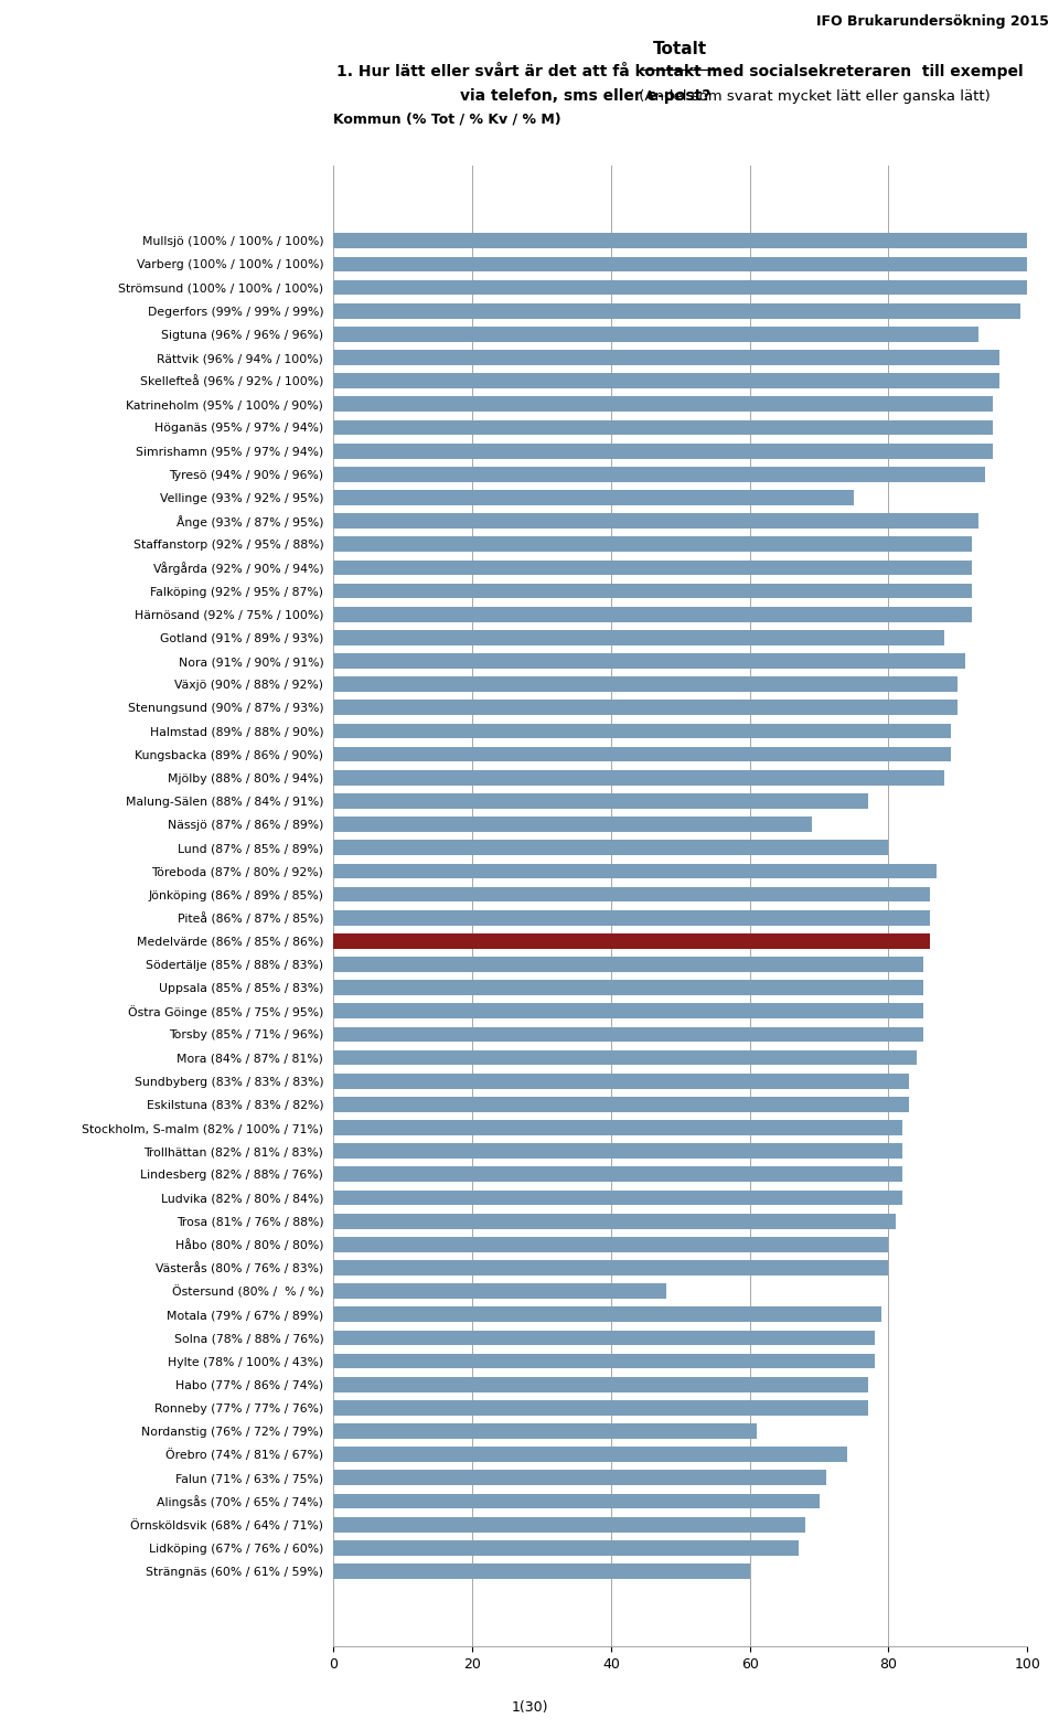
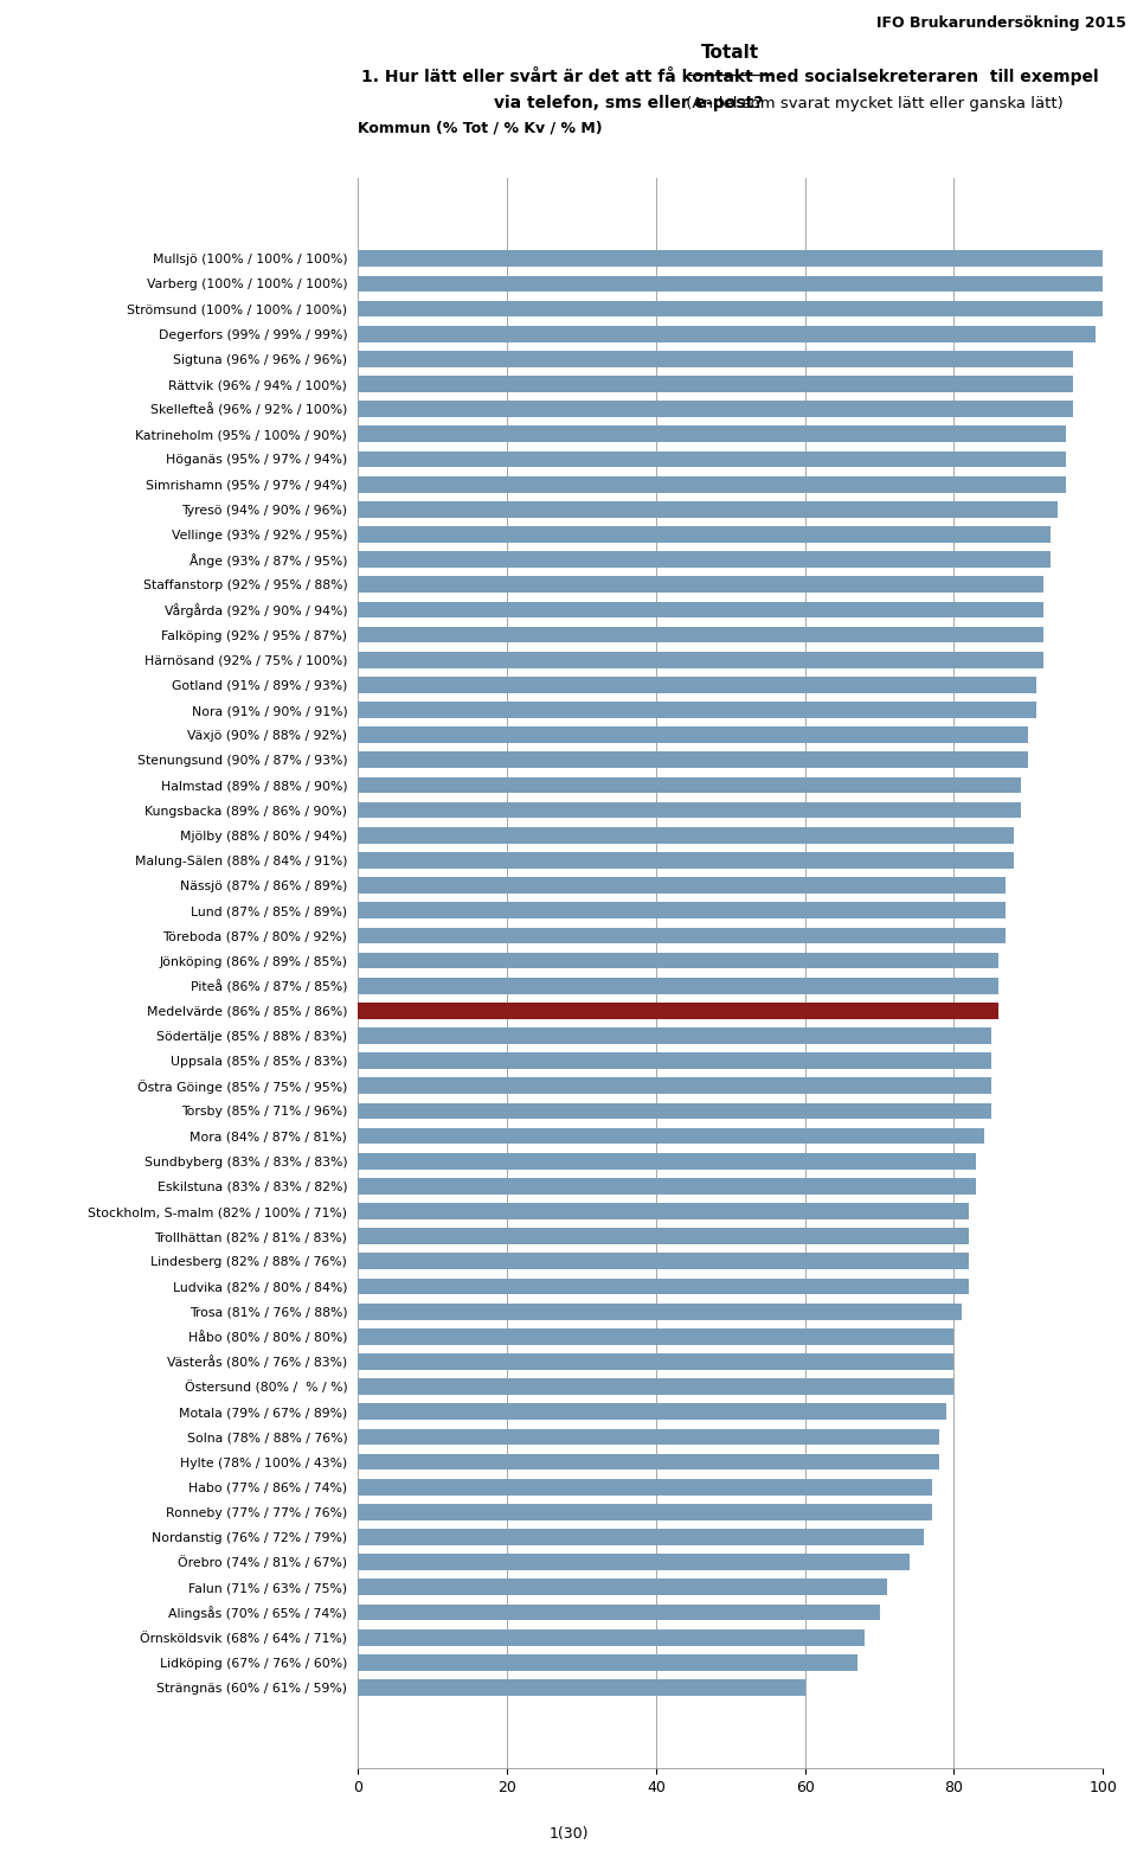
Sigtuna (96% / 96% / 96%): 93 -> 96
Vellinge (93% / 92% / 95%): 75 -> 93
Gotland (91% / 89% / 93%): 88 -> 91
Malung-Sälen (88% / 84% / 91%): 77 -> 88
Nässjö (87% / 86% / 89%): 69 -> 87
Lund (87% / 85% / 89%): 80 -> 87
Östersund (80% / % / %): 48 -> 80
Nordanstig (76% / 72% / 79%): 61 -> 76
